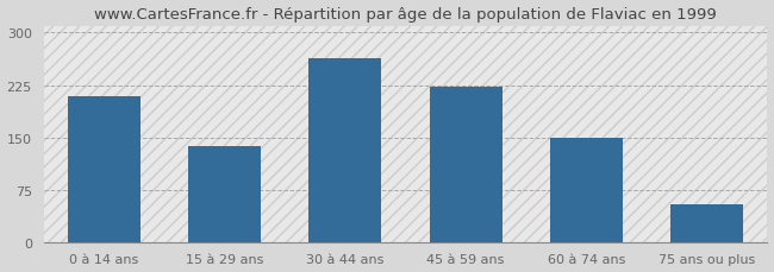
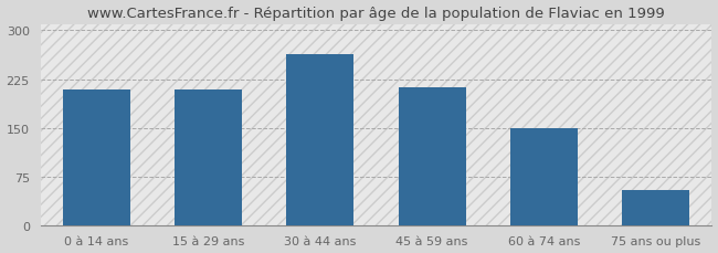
15 à 29 ans: 138 -> 210
45 à 59 ans: 222 -> 212
